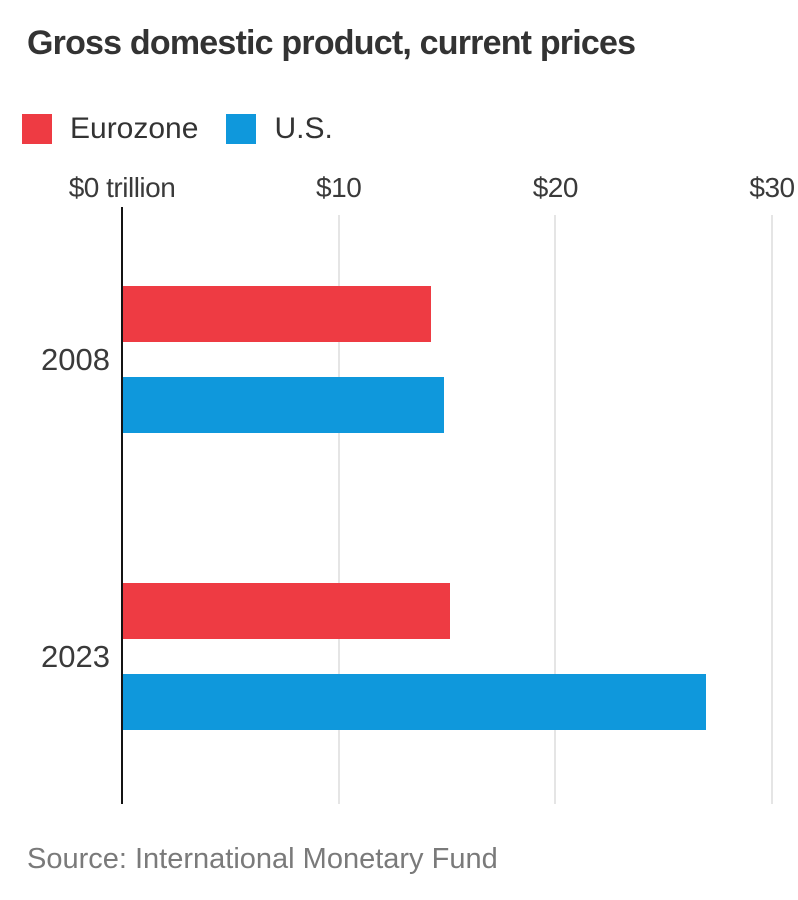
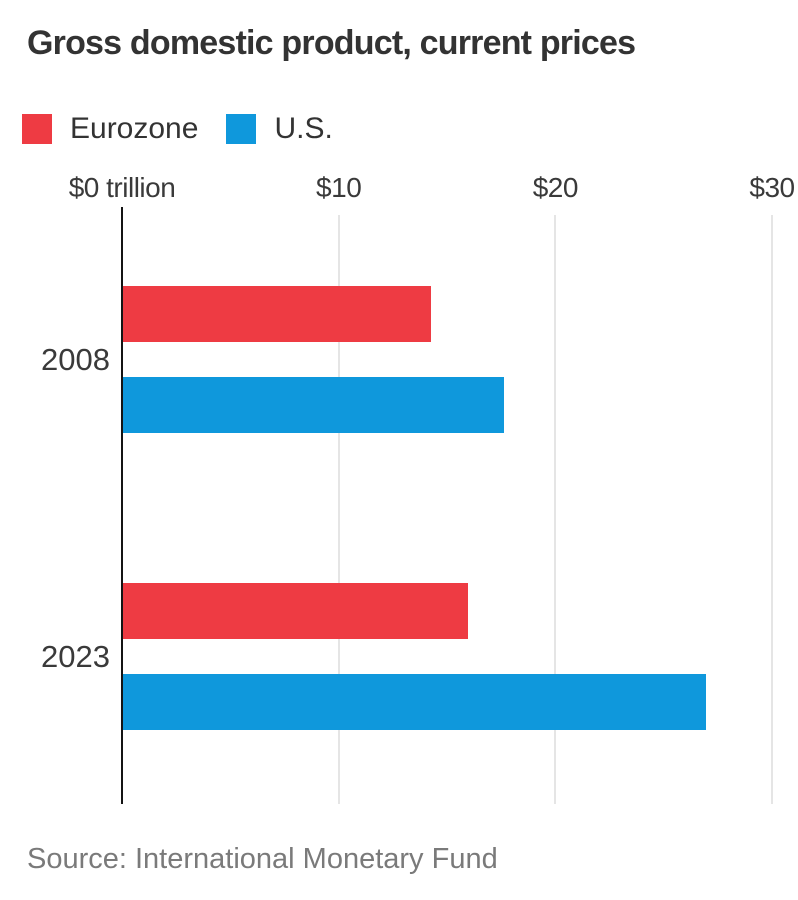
U.S./2008: $14.8 -> $17.6
Eurozone/2023: $15.1 -> $15.9
